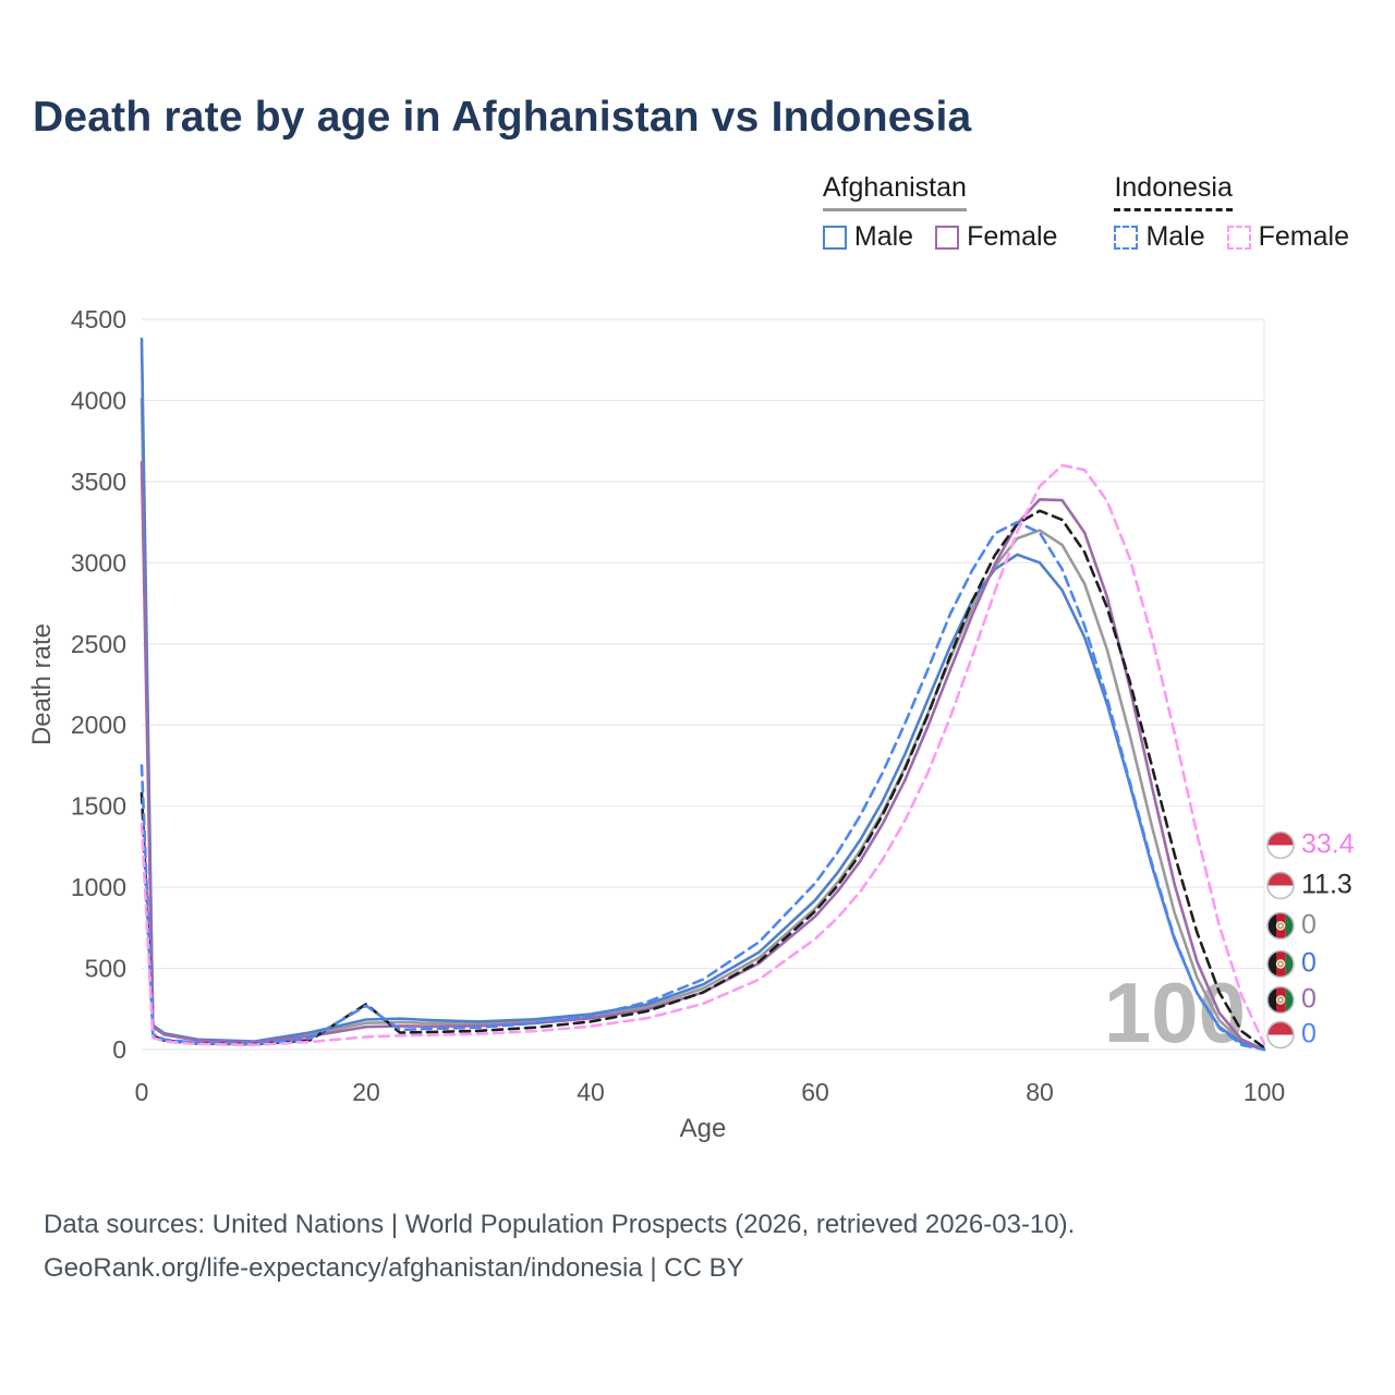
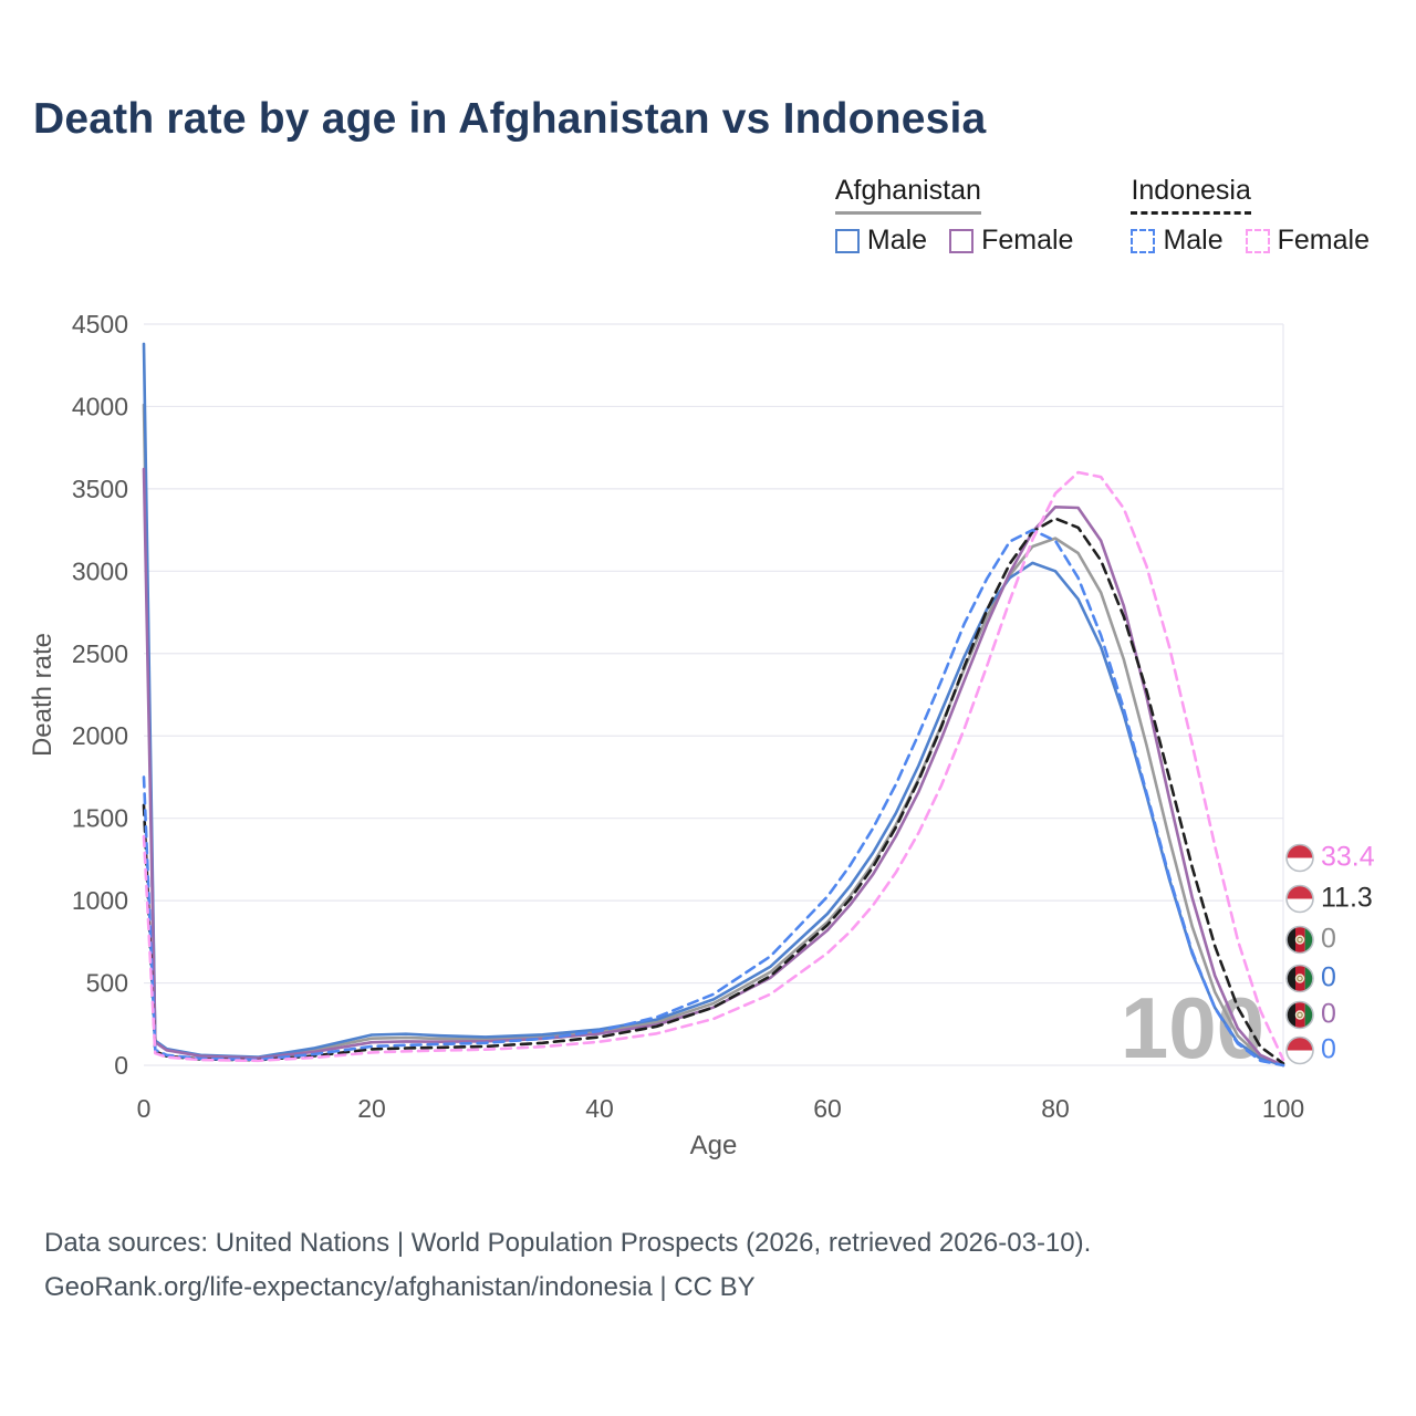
Indonesia/20: 280 -> 100
Indonesia Male/20: 270 -> 120
